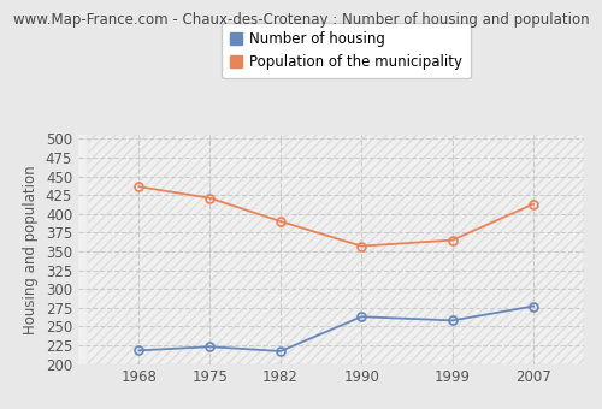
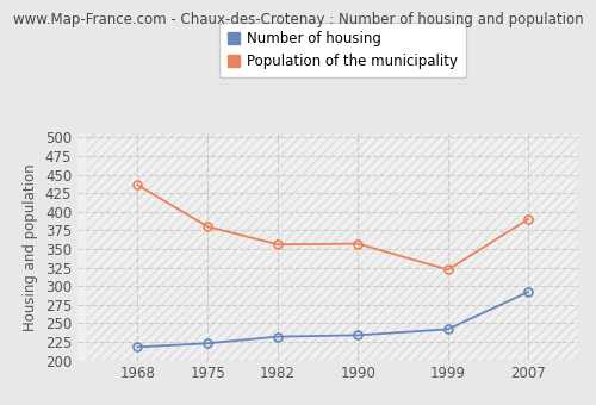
Population of the municipality/1975: 421 -> 380
Number of housing/1982: 217 -> 232
Population of the municipality/1982: 390 -> 356
Number of housing/1990: 263 -> 234
Number of housing/1999: 258 -> 242
Population of the municipality/1999: 365 -> 322
Number of housing/2007: 277 -> 292
Population of the municipality/2007: 413 -> 390
